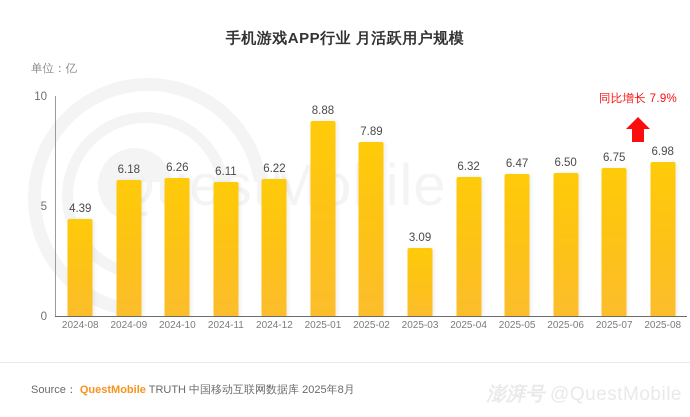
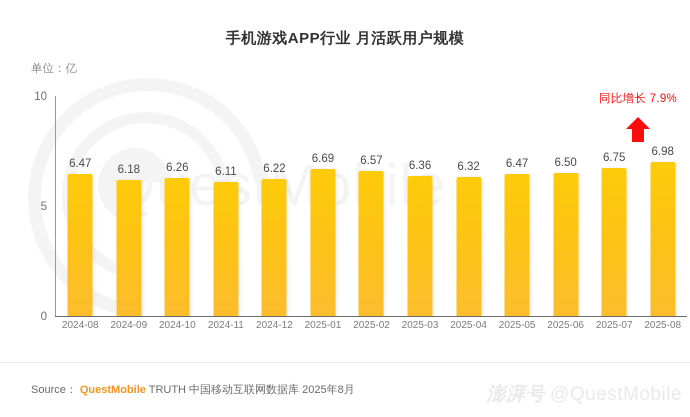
2024-08: 4.39 -> 6.47
2025-01: 8.88 -> 6.69
2025-02: 7.89 -> 6.57
2025-03: 3.09 -> 6.36
